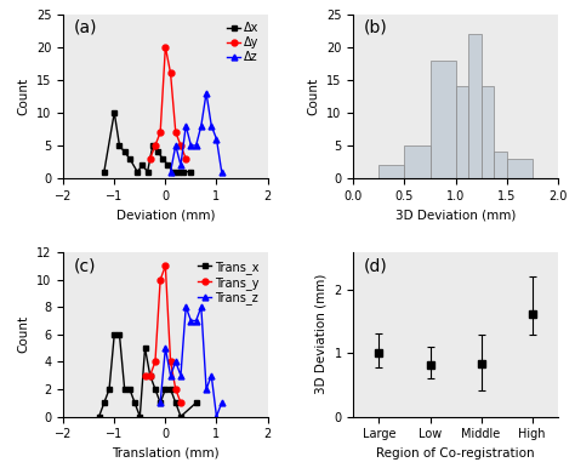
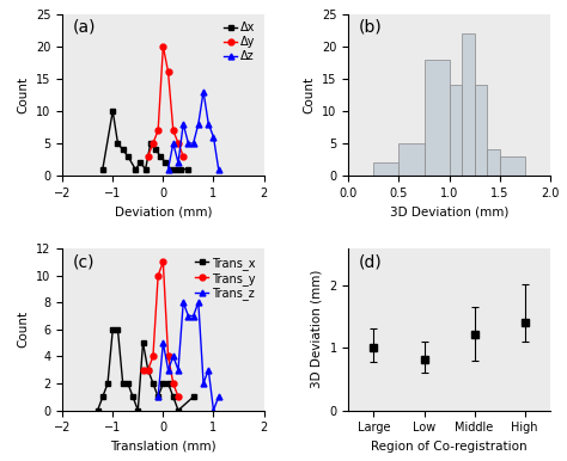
Middle: 0.84 -> 1.22
High: 1.62 -> 1.42
